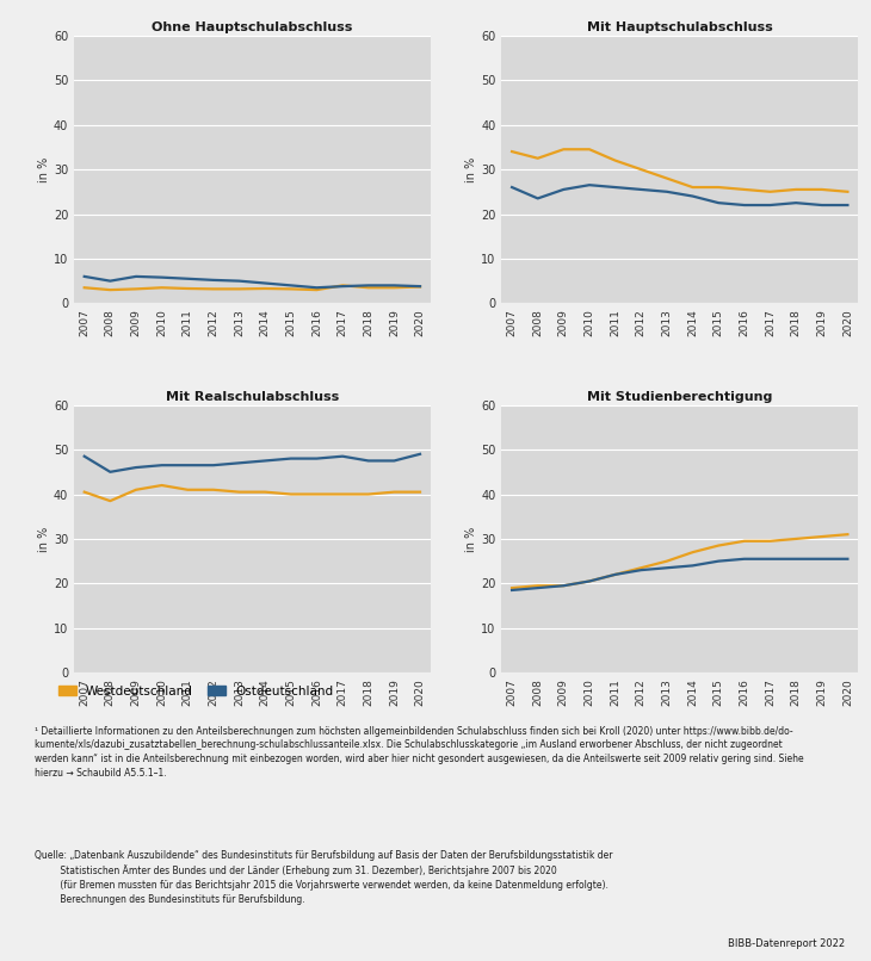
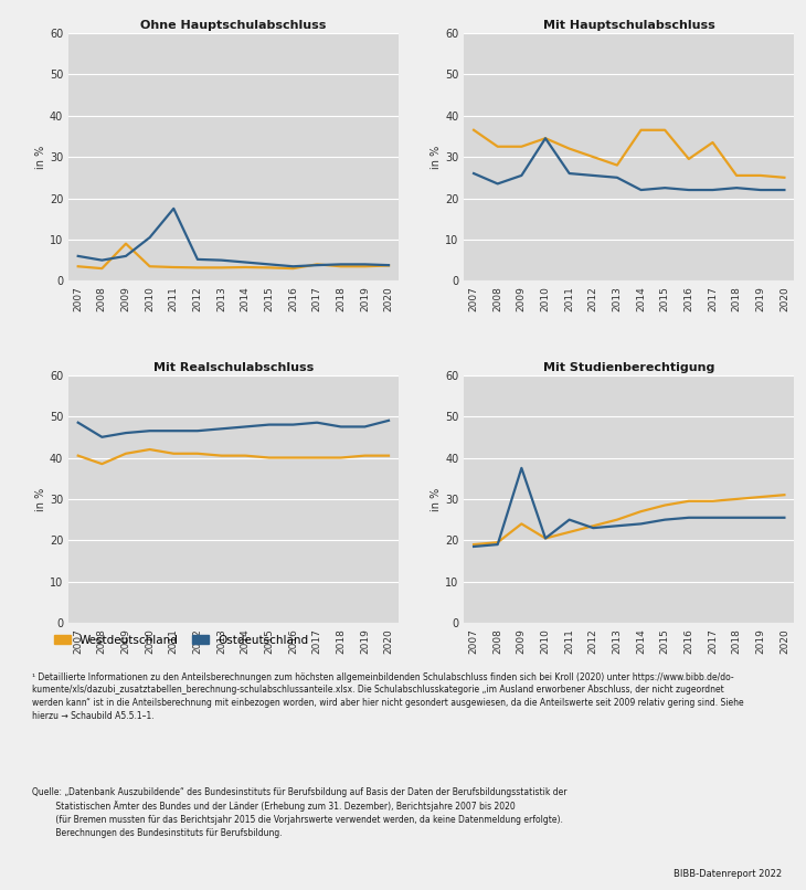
Ohne Hauptschulabschluss/Westdeutschland/2009: 3.2 -> 9.0
Ohne Hauptschulabschluss/Ostdeutschland/2010: 5.8 -> 10.5
Ohne Hauptschulabschluss/Ostdeutschland/2011: 5.5 -> 17.5
Mit Hauptschulabschluss/Westdeutschland/2007: 34.0 -> 36.5
Mit Hauptschulabschluss/Westdeutschland/2009: 34.5 -> 32.5
Mit Hauptschulabschluss/Ostdeutschland/2010: 26.5 -> 34.5
Mit Hauptschulabschluss/Westdeutschland/2014: 26.0 -> 36.5
Mit Hauptschulabschluss/Ostdeutschland/2014: 24.0 -> 22.0
Mit Hauptschulabschluss/Westdeutschland/2015: 26.0 -> 36.5
Mit Hauptschulabschluss/Westdeutschland/2016: 25.5 -> 29.5
Mit Hauptschulabschluss/Westdeutschland/2017: 25.0 -> 33.5
Mit Studienberechtigung/Westdeutschland/2009: 19.5 -> 24.0
Mit Studienberechtigung/Ostdeutschland/2009: 19.5 -> 37.5
Mit Studienberechtigung/Ostdeutschland/2011: 22.0 -> 25.0
